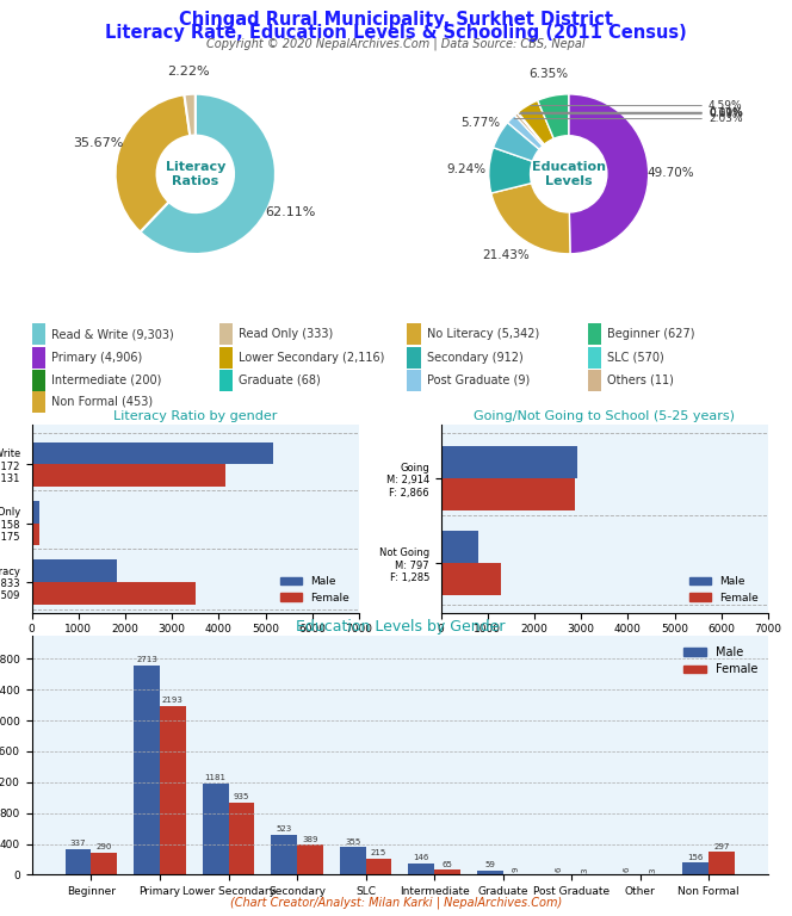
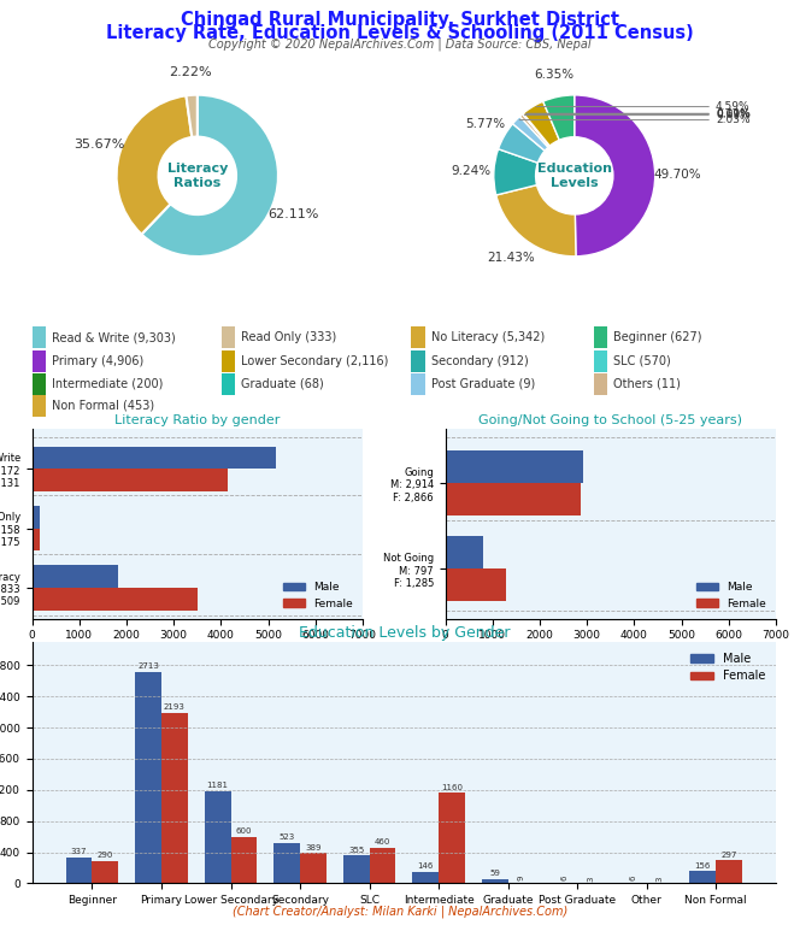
Education Levels by Gender/Female/Lower Secondary: 940 -> 600
Education Levels by Gender/Female/SLC: 220 -> 460
Education Levels by Gender/Female/Intermediate: 60 -> 1160
